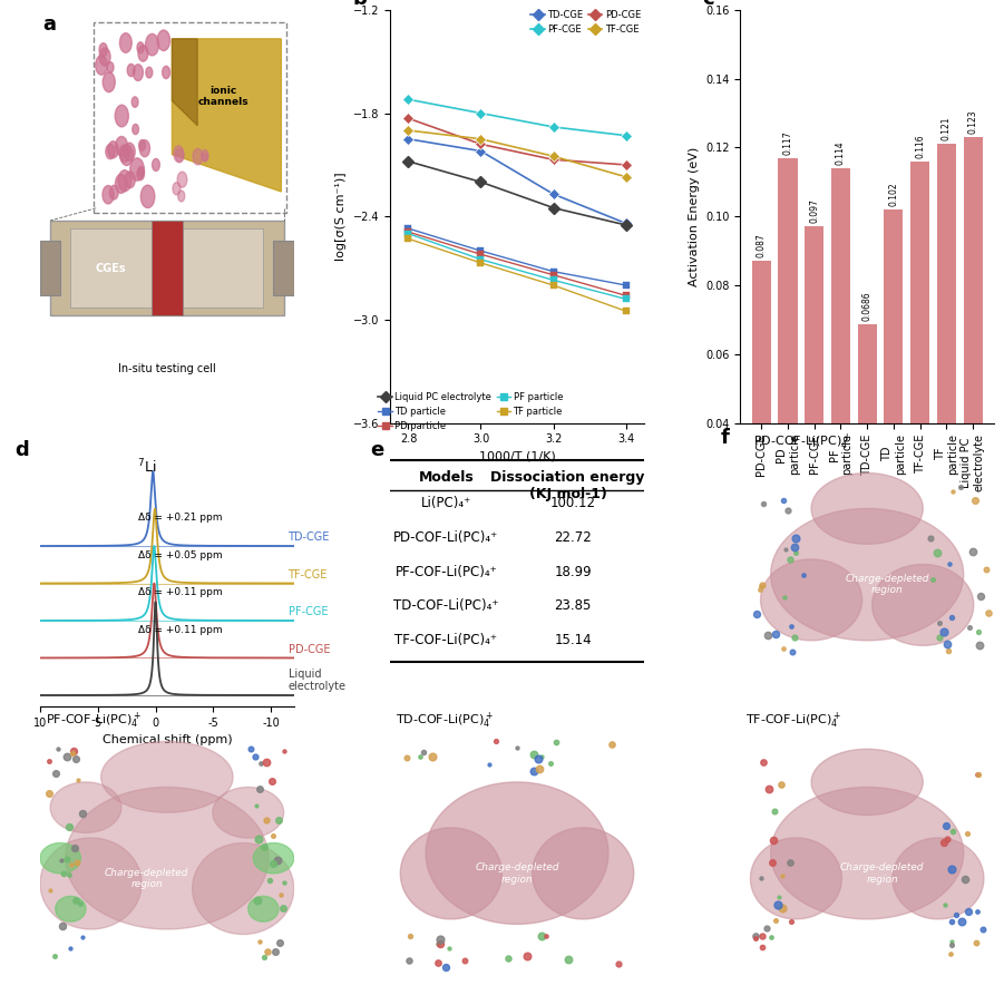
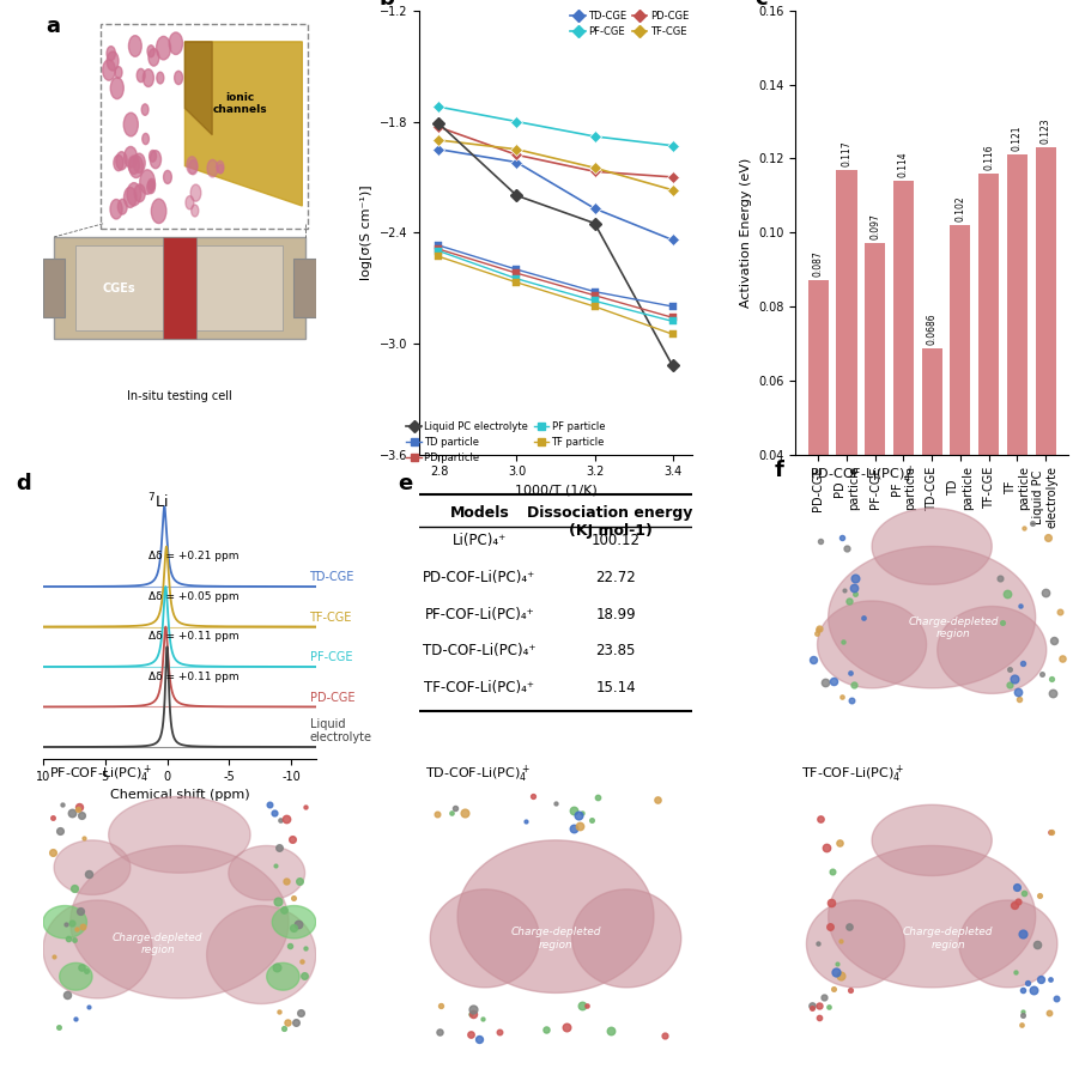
Liquid PC electrolyte/2.8: -2.08 -> -1.81
Liquid PC electrolyte/3.4: -2.45 -> -3.12
